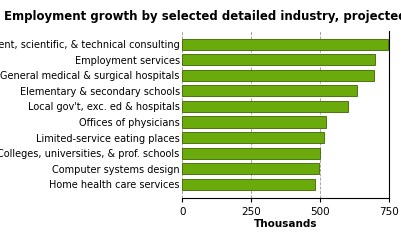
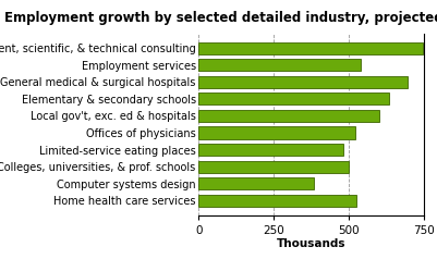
Employment services: 700 -> 540
Limited-service eating places: 515 -> 480
Computer systems design: 495 -> 385
Home health care services: 482 -> 525
